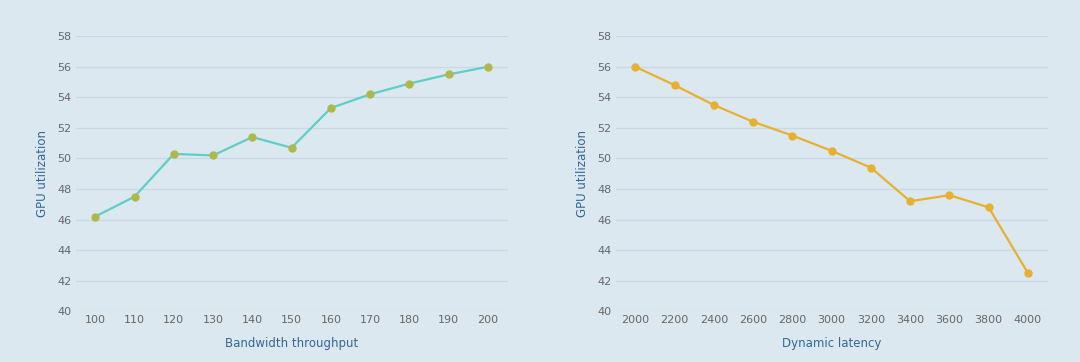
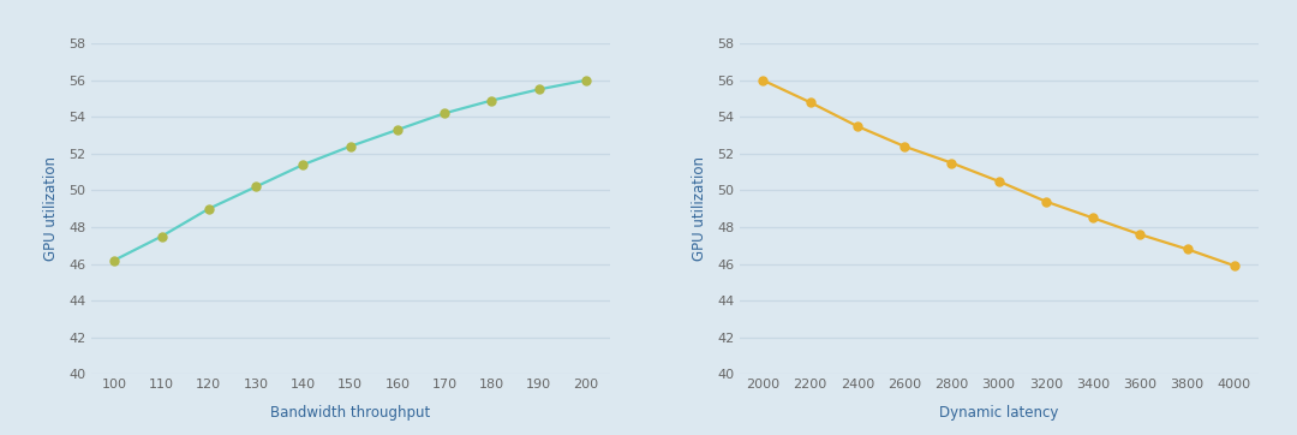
120: 50.3 -> 49.0
150: 50.7 -> 52.4
3400: 47.2 -> 48.5
4000: 42.5 -> 45.9
